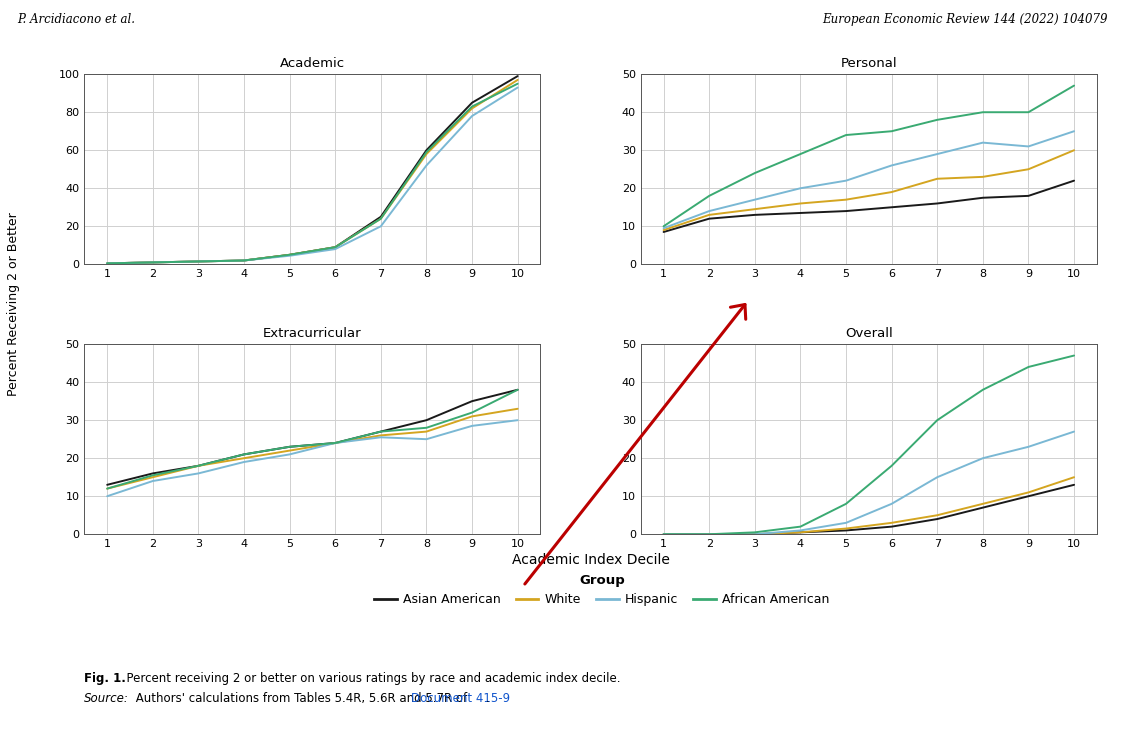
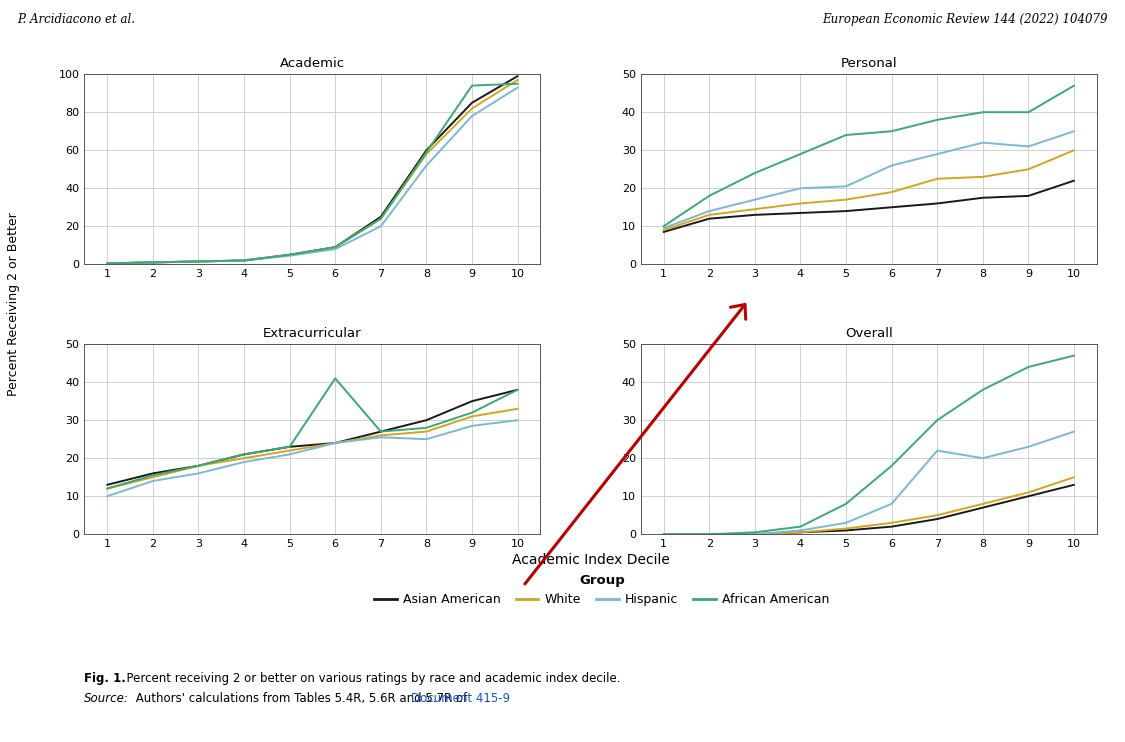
Academic/African American/9: 83 -> 94
Personal/Hispanic/5: 22.0 -> 20.5
Extracurricular/African American/6: 24.0 -> 41.0
Overall/Hispanic/7: 15 -> 22
